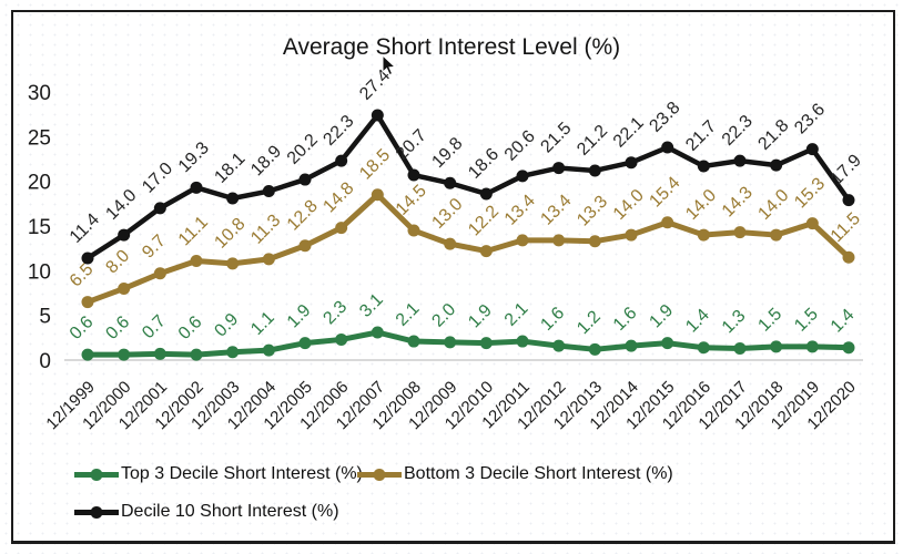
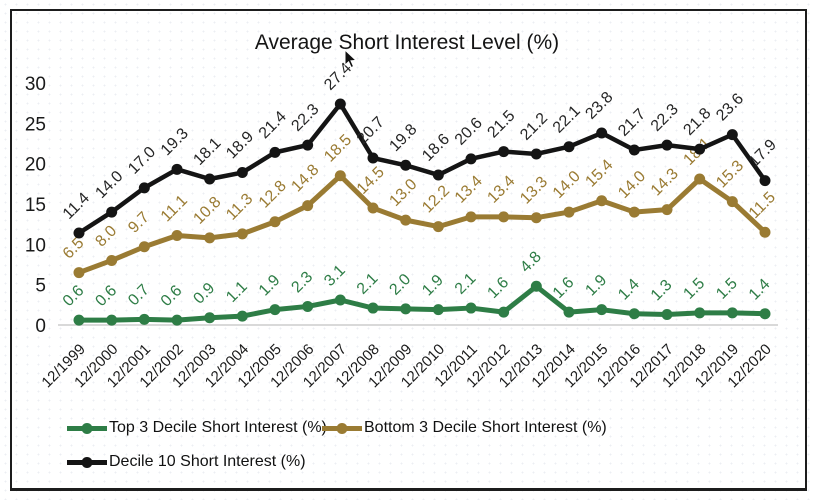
Decile 10 Short Interest (%)/12/2005: 20.2 -> 21.4
Top 3 Decile Short Interest (%)/12/2013: 1.2 -> 4.8
Bottom 3 Decile Short Interest (%)/12/2018: 14.0 -> 18.1
